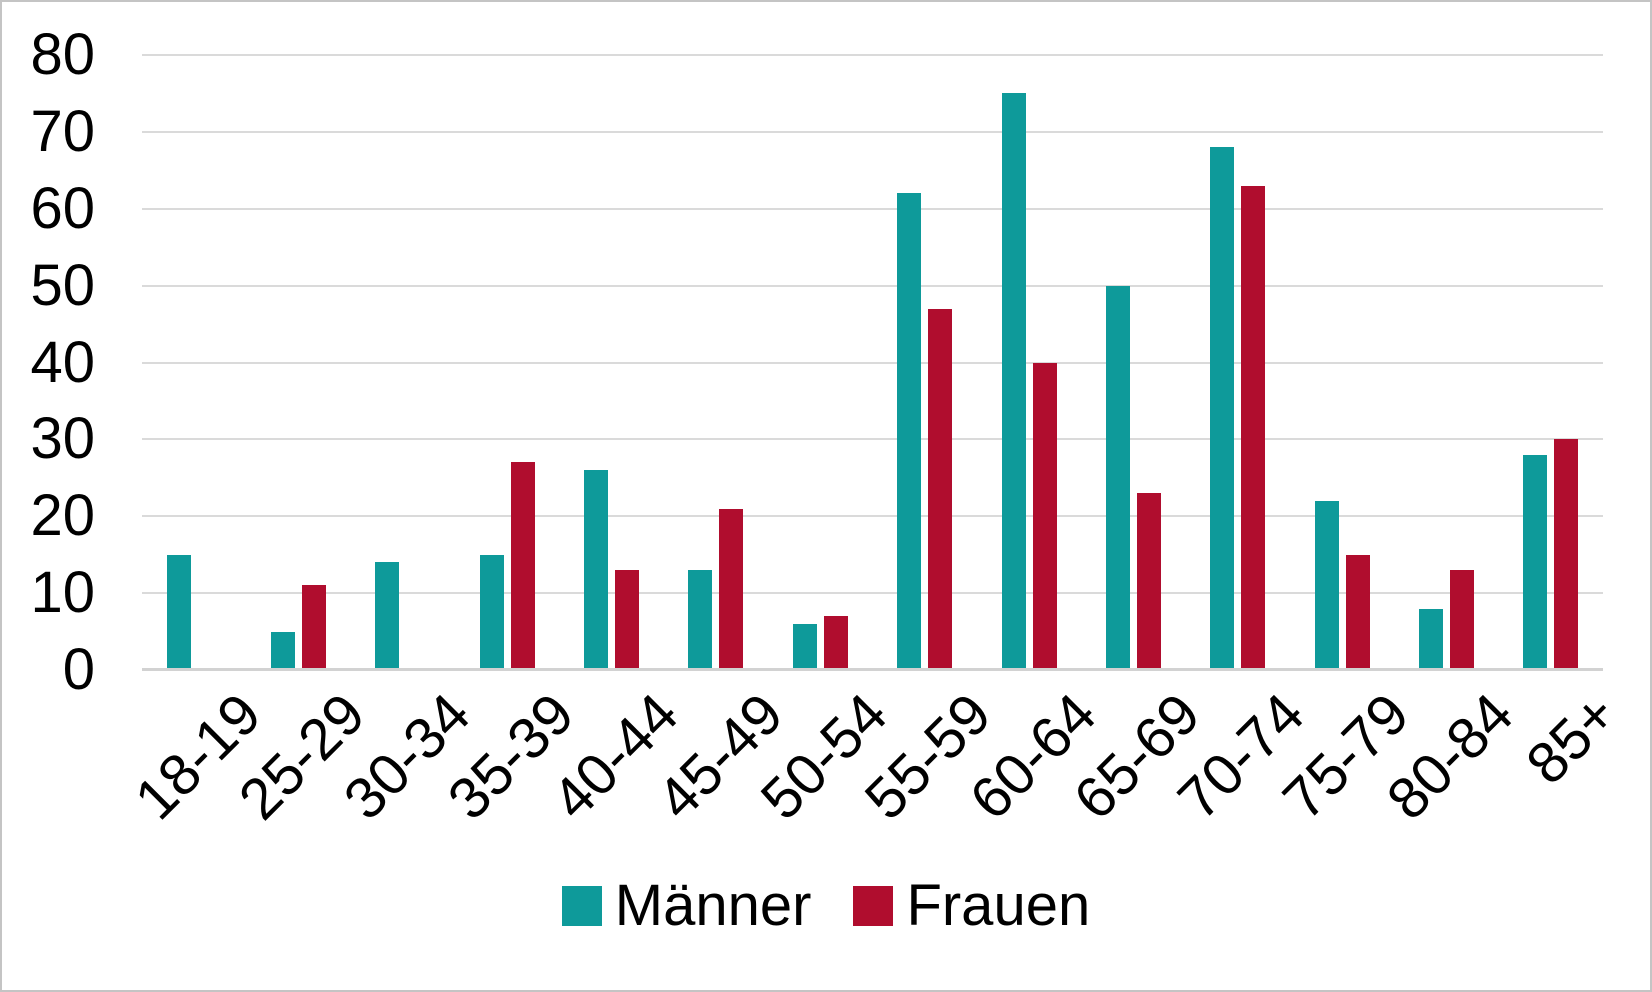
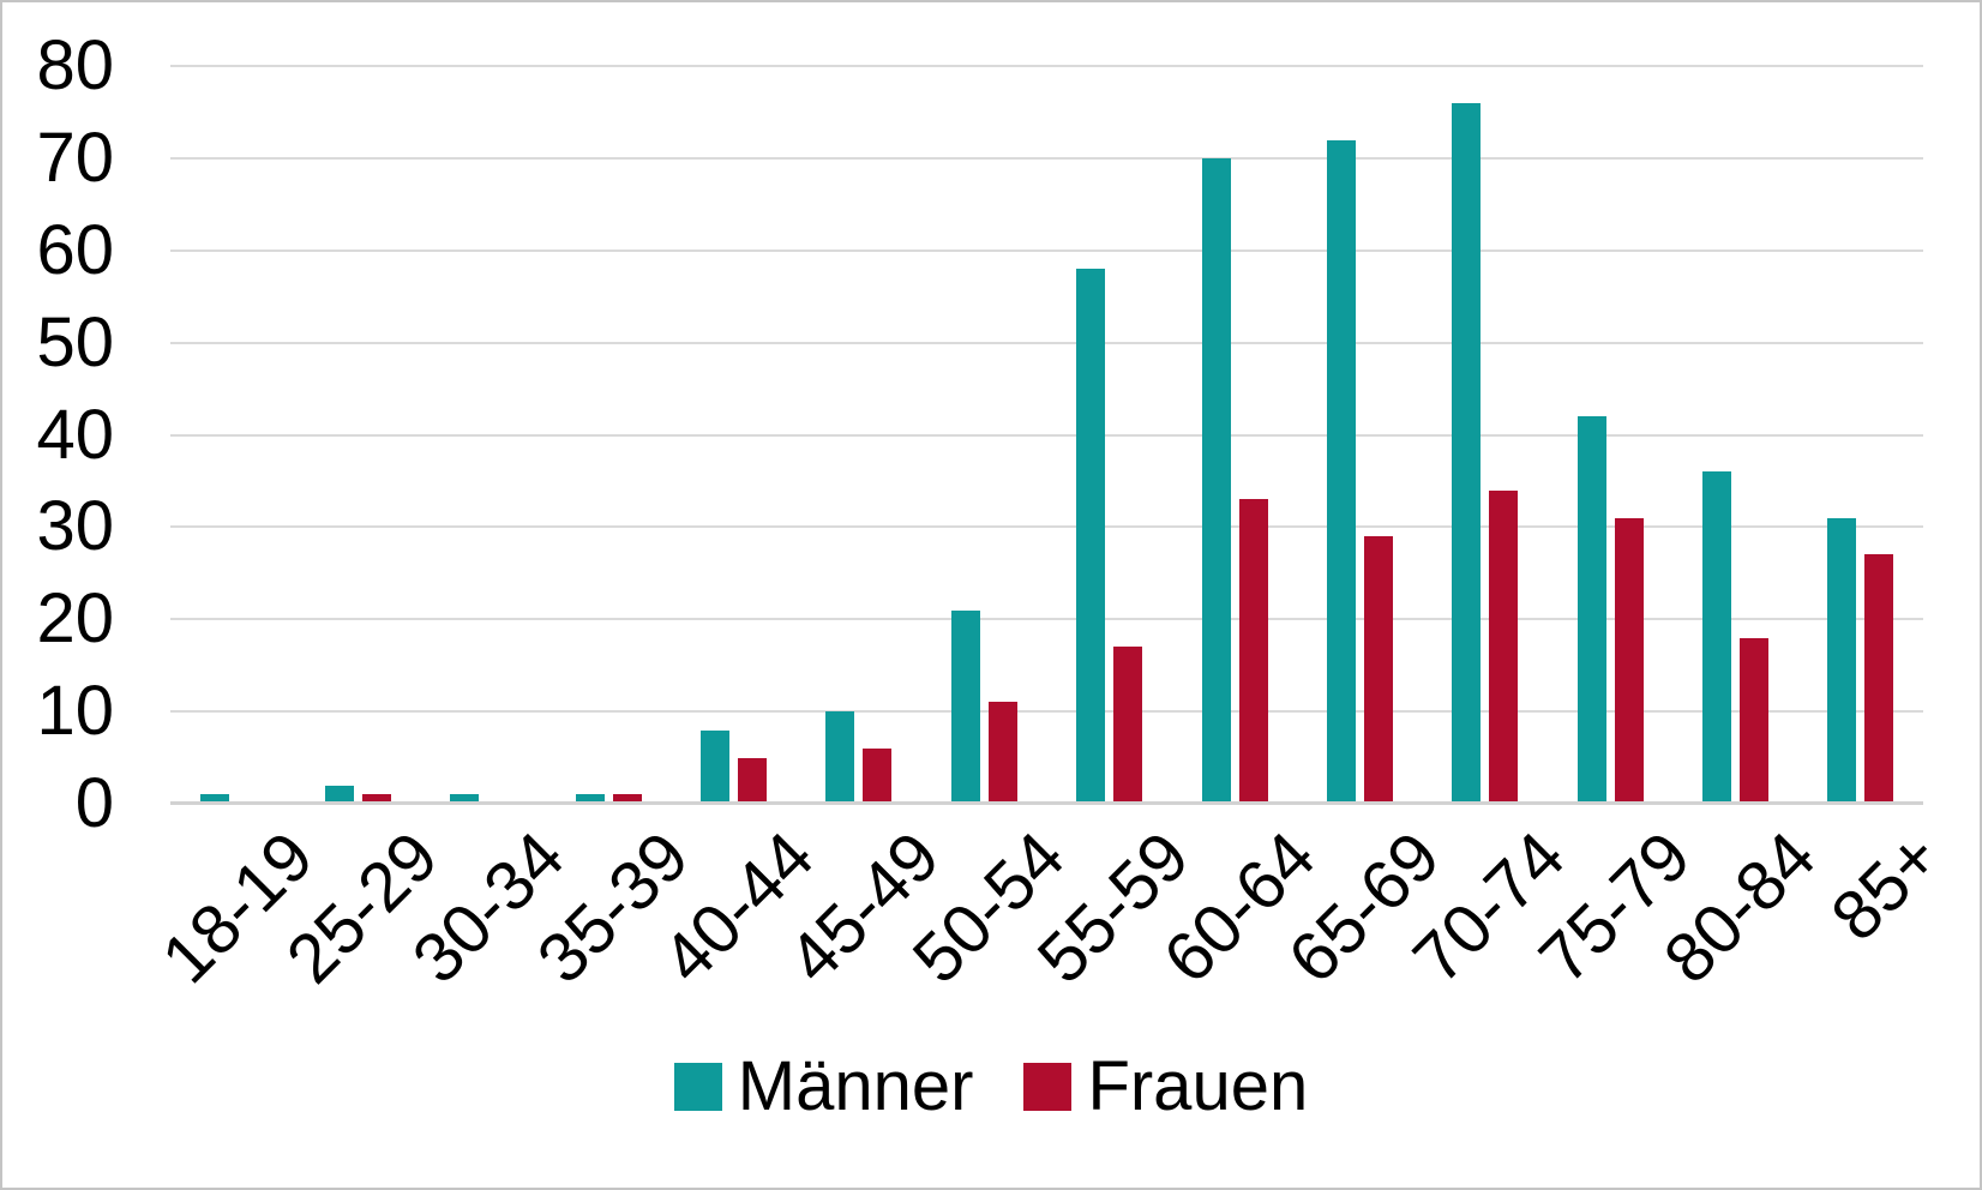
Männer/18-19: 15 -> 1
Männer/25-29: 5 -> 2
Frauen/25-29: 11 -> 1
Männer/30-34: 14 -> 1
Männer/35-39: 15 -> 1
Frauen/35-39: 27 -> 1
Männer/40-44: 26 -> 8
Frauen/40-44: 13 -> 5
Männer/45-49: 13 -> 10
Frauen/45-49: 21 -> 6
Männer/50-54: 6 -> 21
Frauen/50-54: 7 -> 11
Männer/55-59: 62 -> 58
Frauen/55-59: 47 -> 17
Männer/60-64: 75 -> 70
Frauen/60-64: 40 -> 33
Männer/65-69: 50 -> 72
Frauen/65-69: 23 -> 29
Männer/70-74: 68 -> 76
Frauen/70-74: 63 -> 34
Männer/75-79: 22 -> 42
Frauen/75-79: 15 -> 31
Männer/80-84: 8 -> 36
Frauen/80-84: 13 -> 18
Männer/85+: 28 -> 31
Frauen/85+: 30 -> 27
